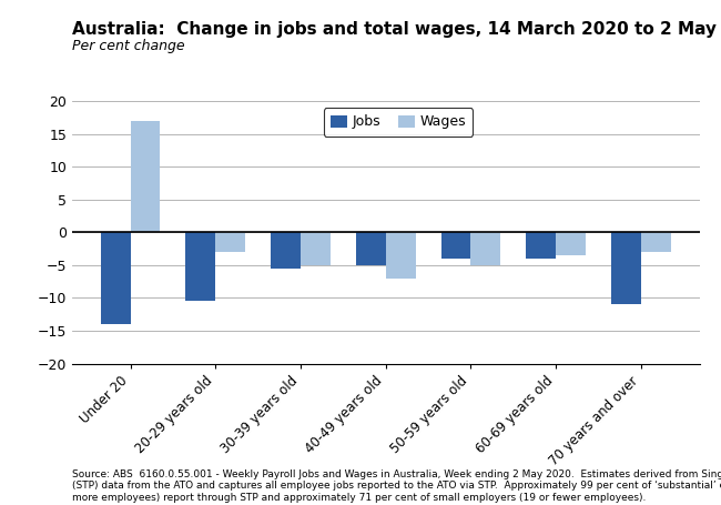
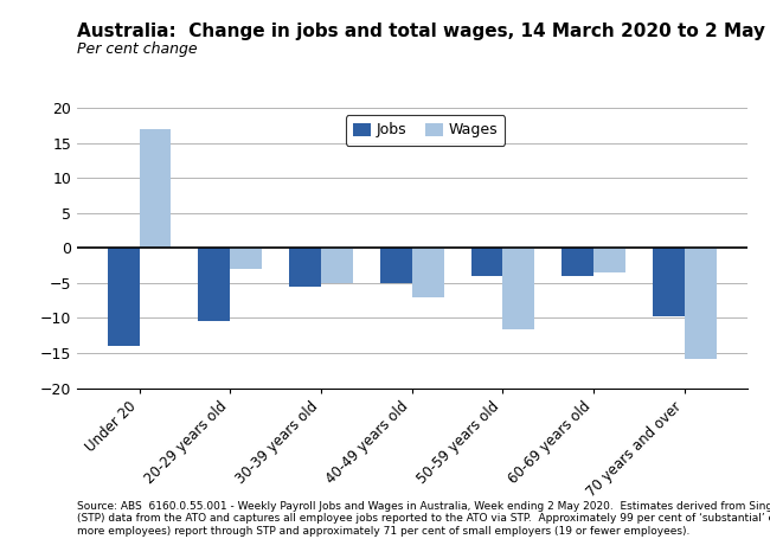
Wages/50-59 years old: -5.0 -> -11.6
Jobs/70 years and over: -11.0 -> -9.8
Wages/70 years and over: -3.0 -> -15.8
